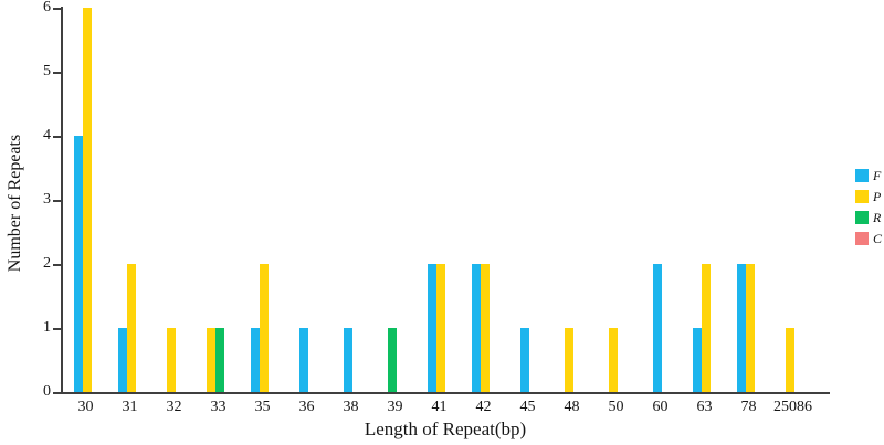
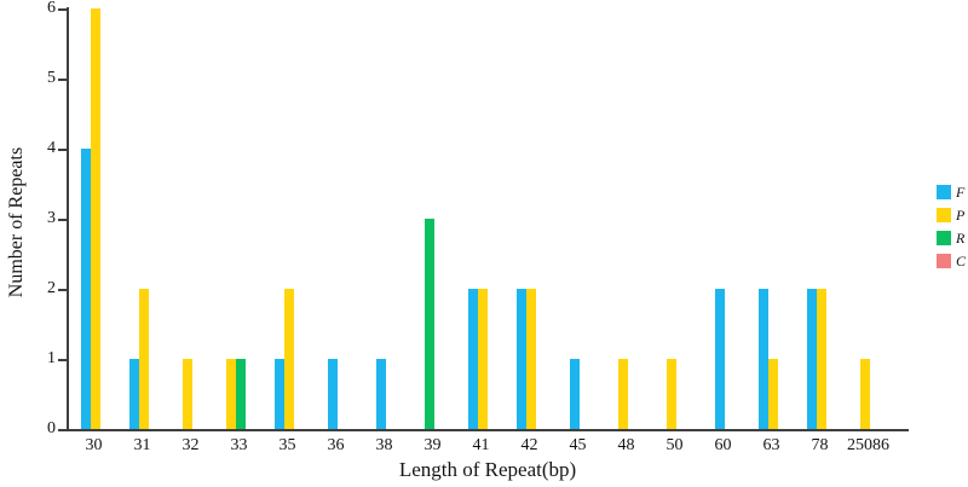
R/39: 1 -> 3
F/63: 1 -> 2
P/63: 2 -> 1
